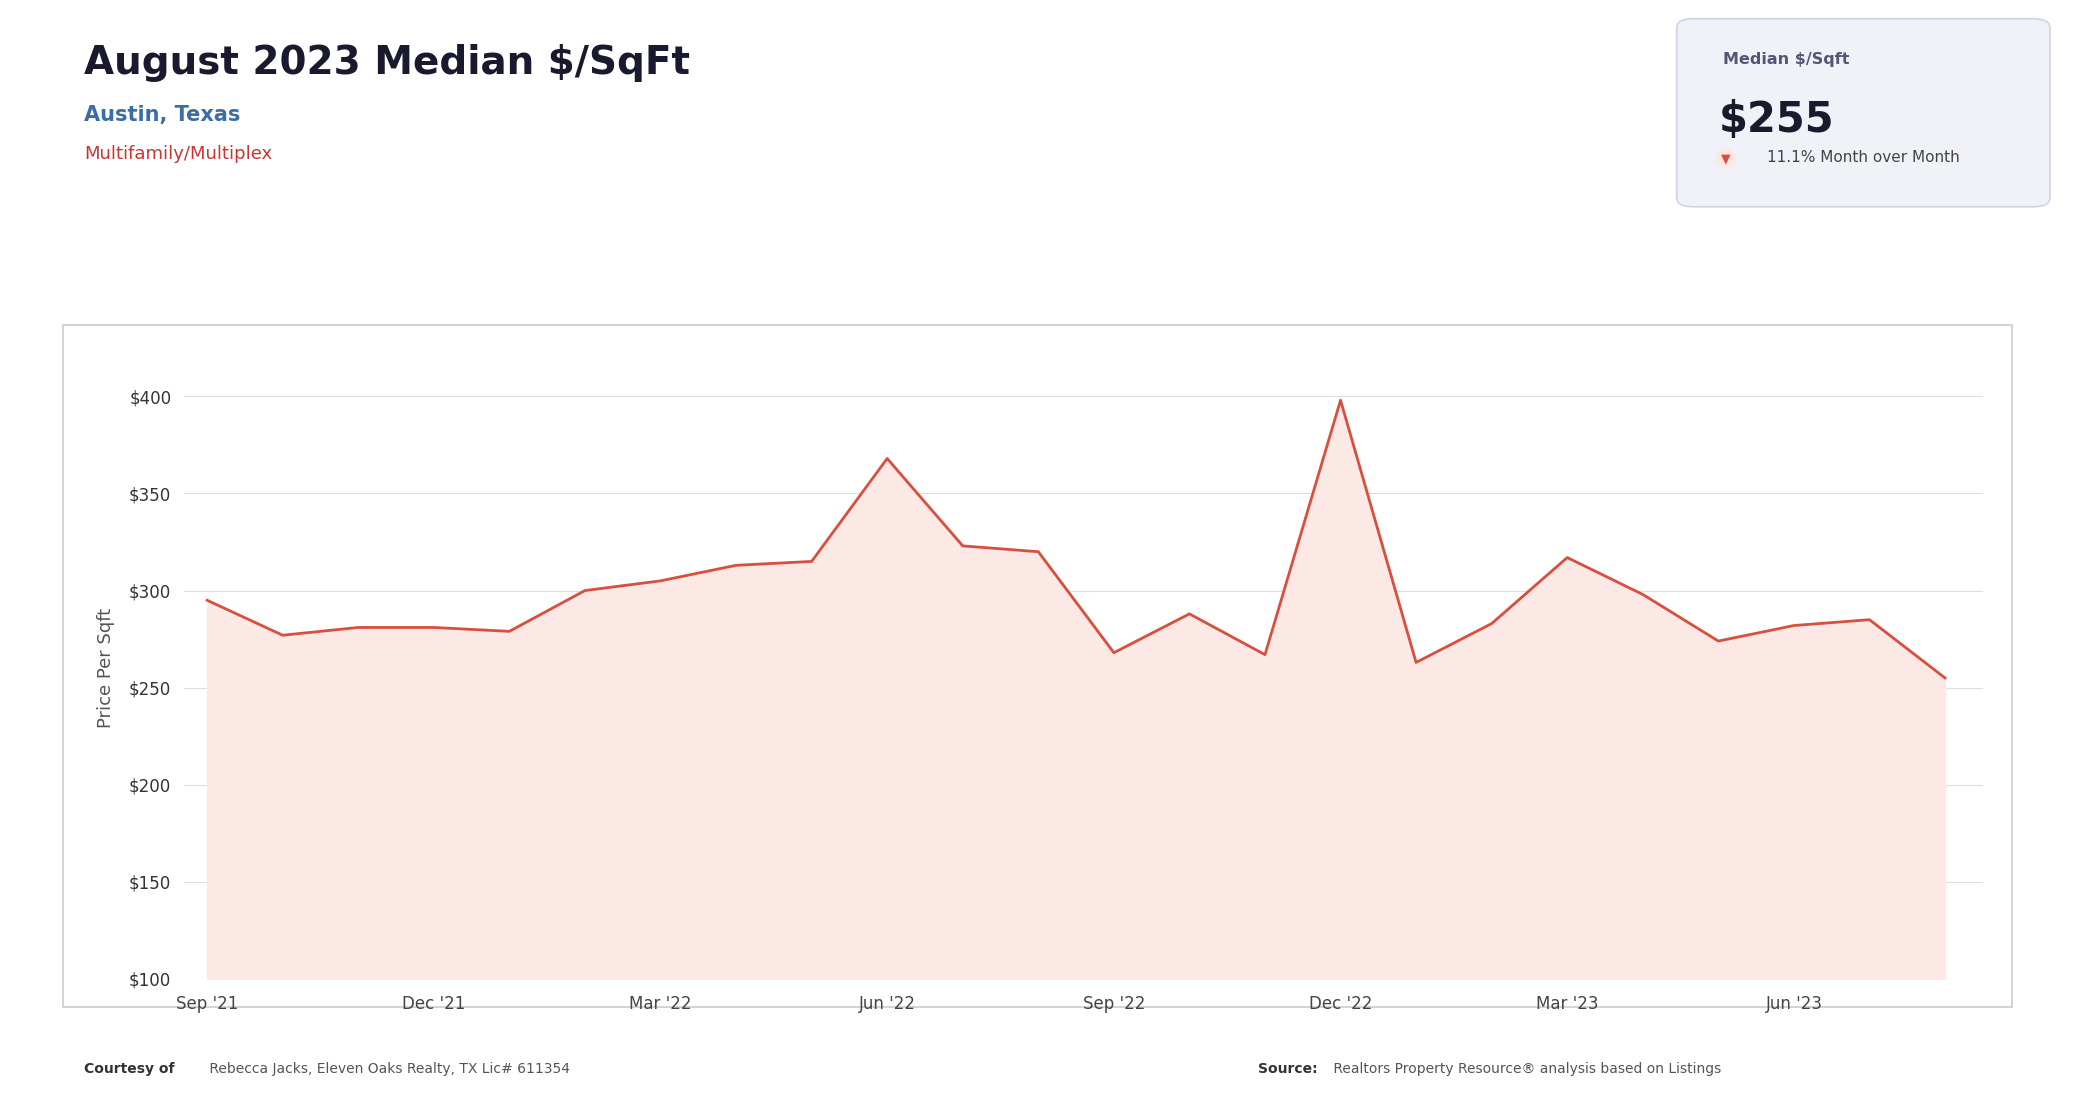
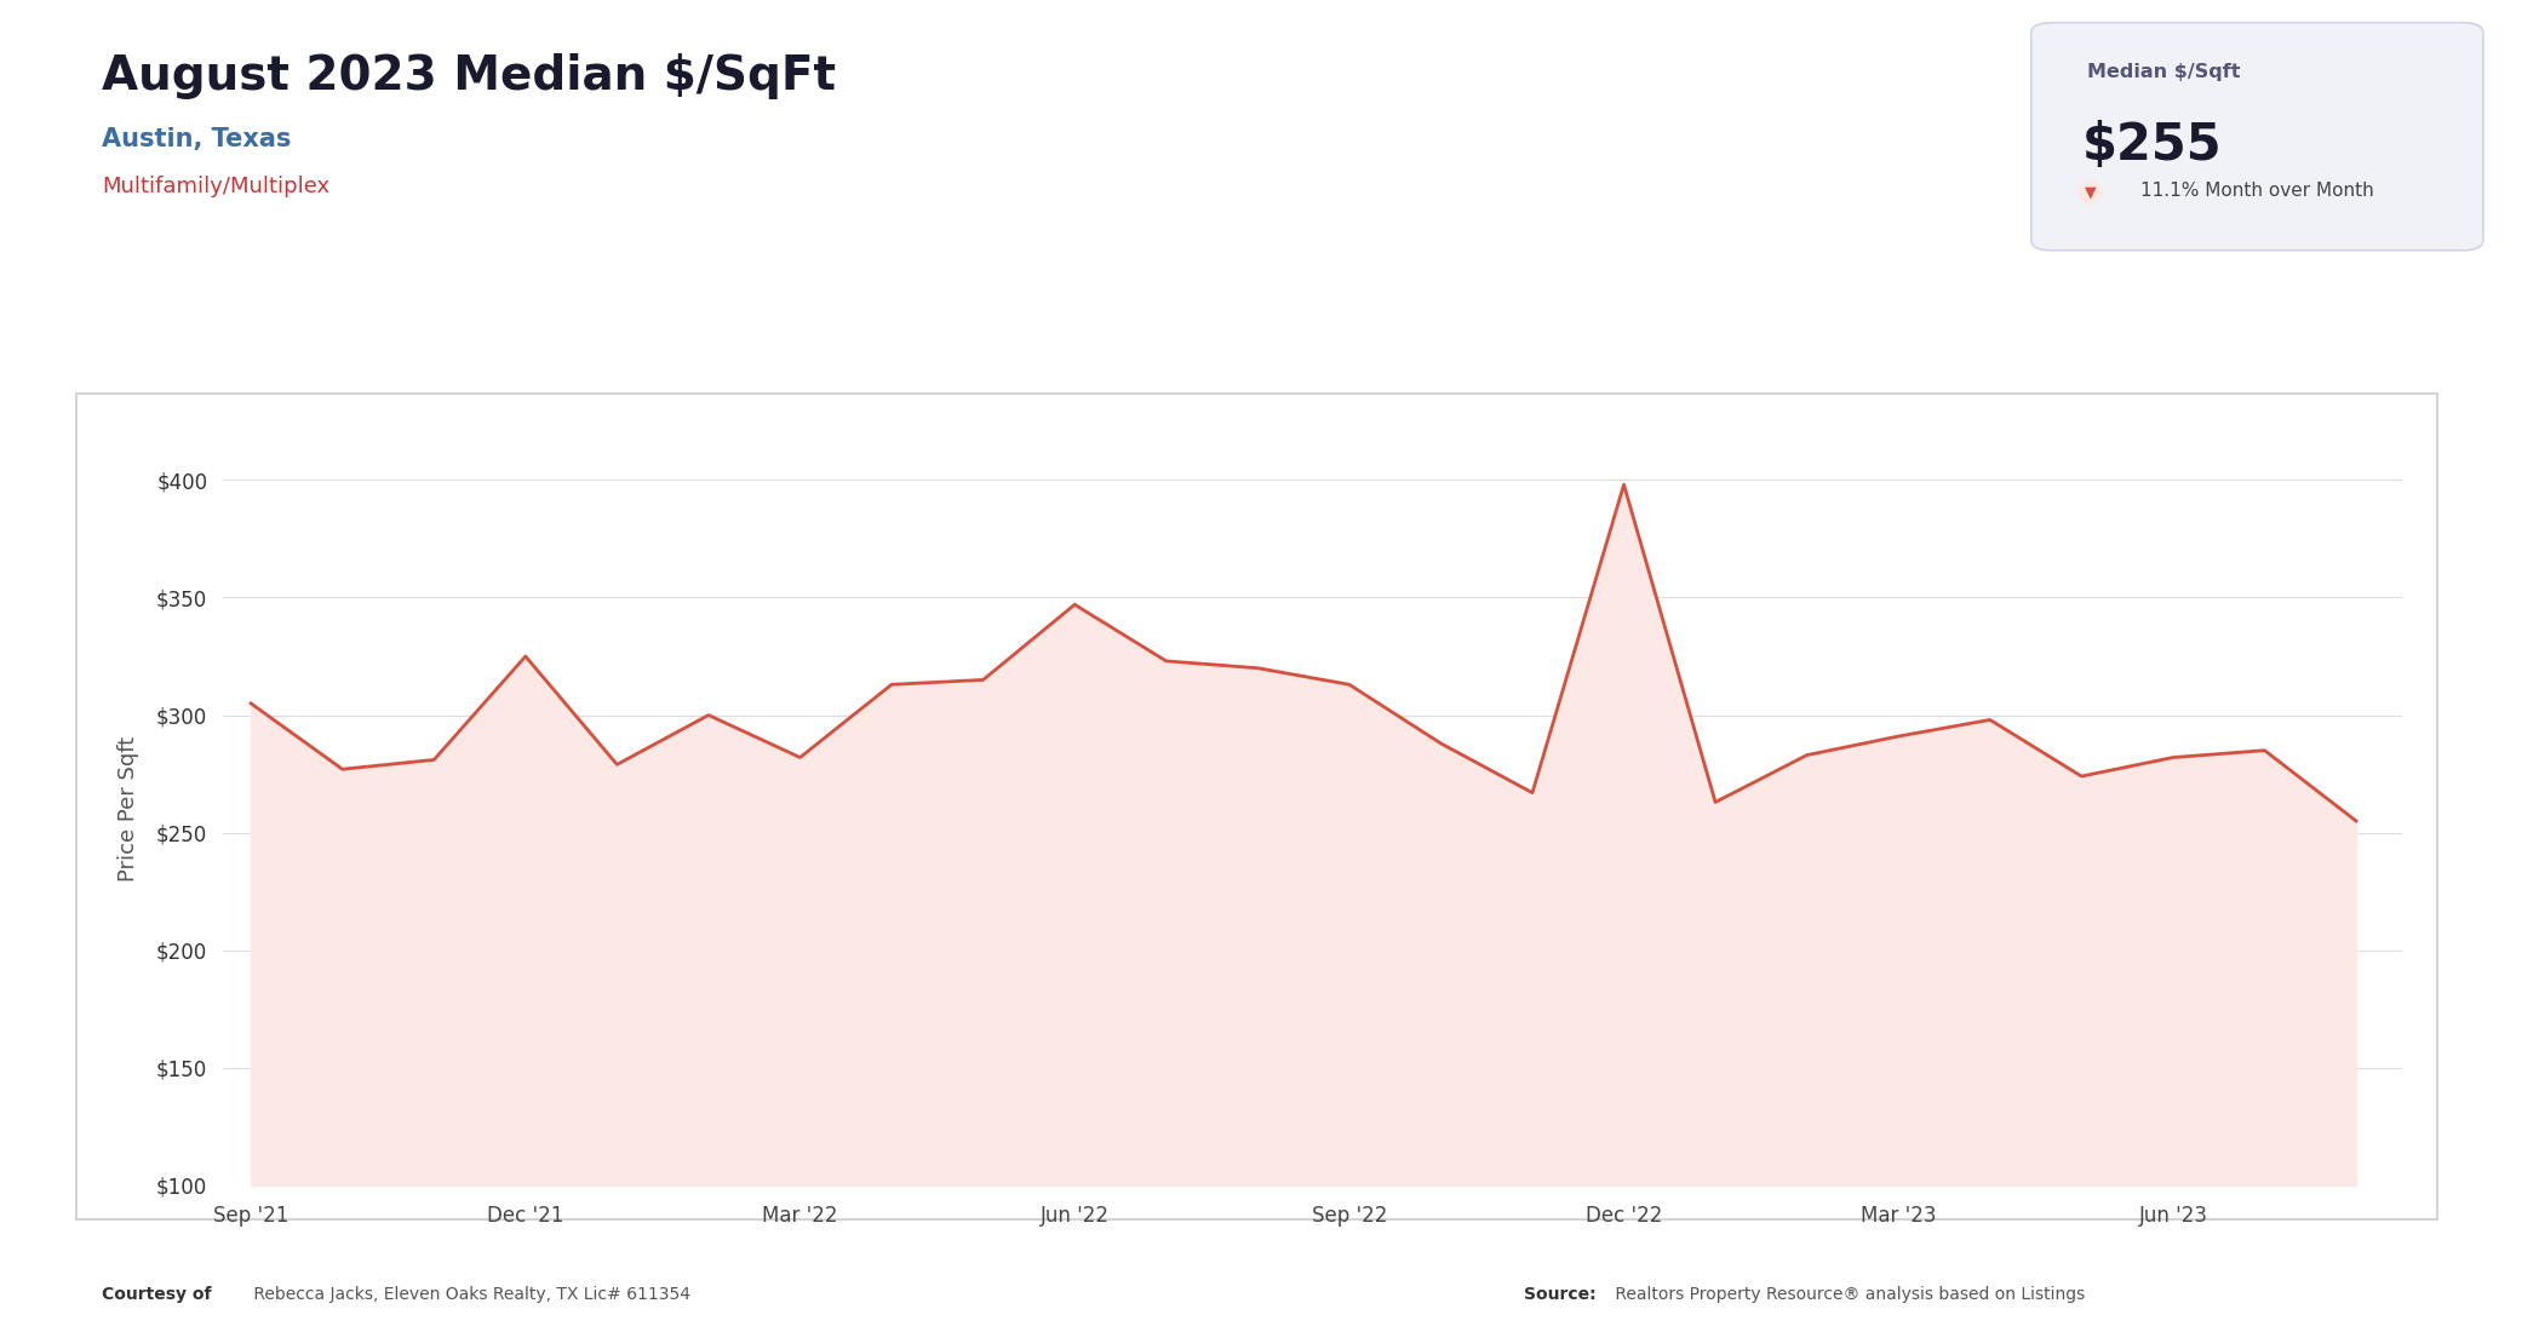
Sep '21: $295 -> $305
Dec '21: $281 -> $325
Mar '22: $305 -> $282
Jun '22: $368 -> $347
Sep '22: $268 -> $313
Mar '23: $317 -> $291
